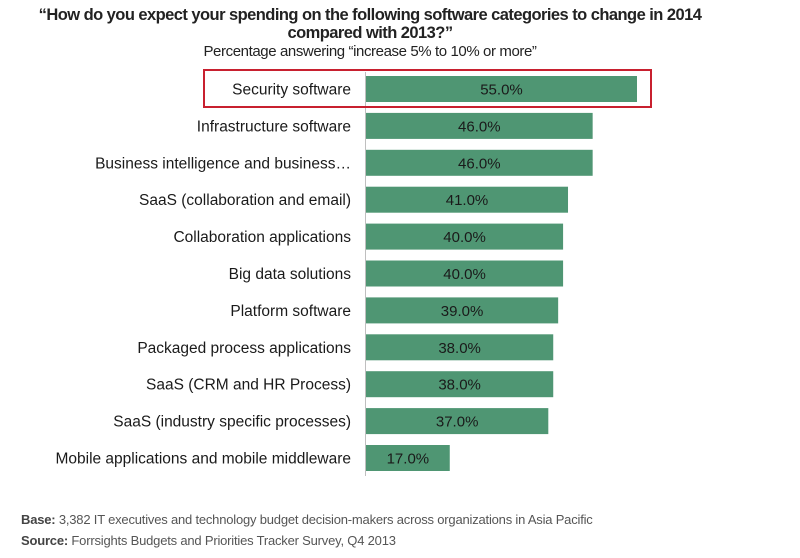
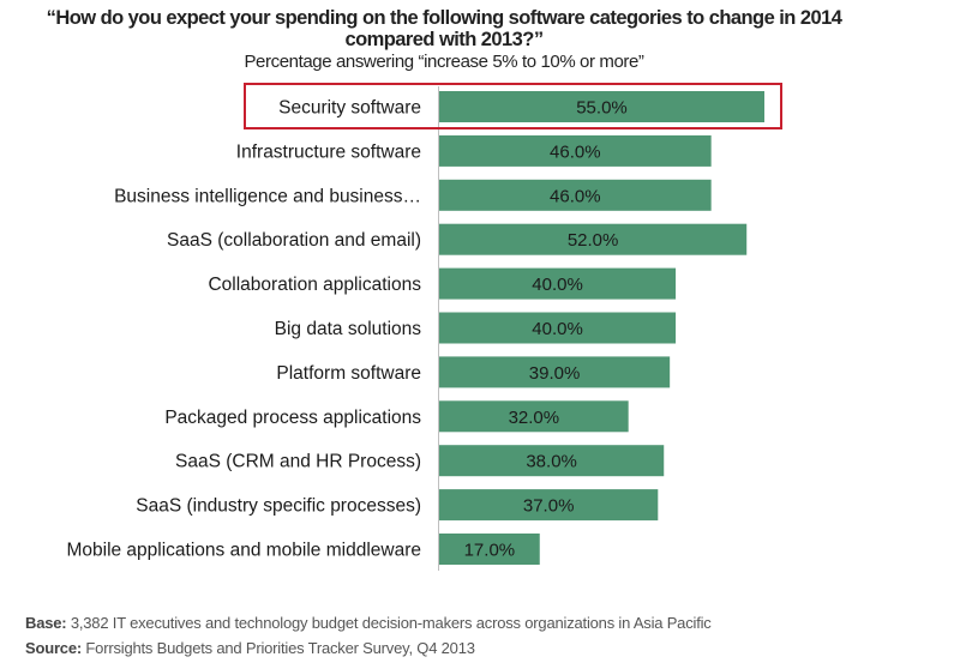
SaaS (collaboration and email): 41.0% -> 52.0%
Packaged process applications: 38.0% -> 32.0%
